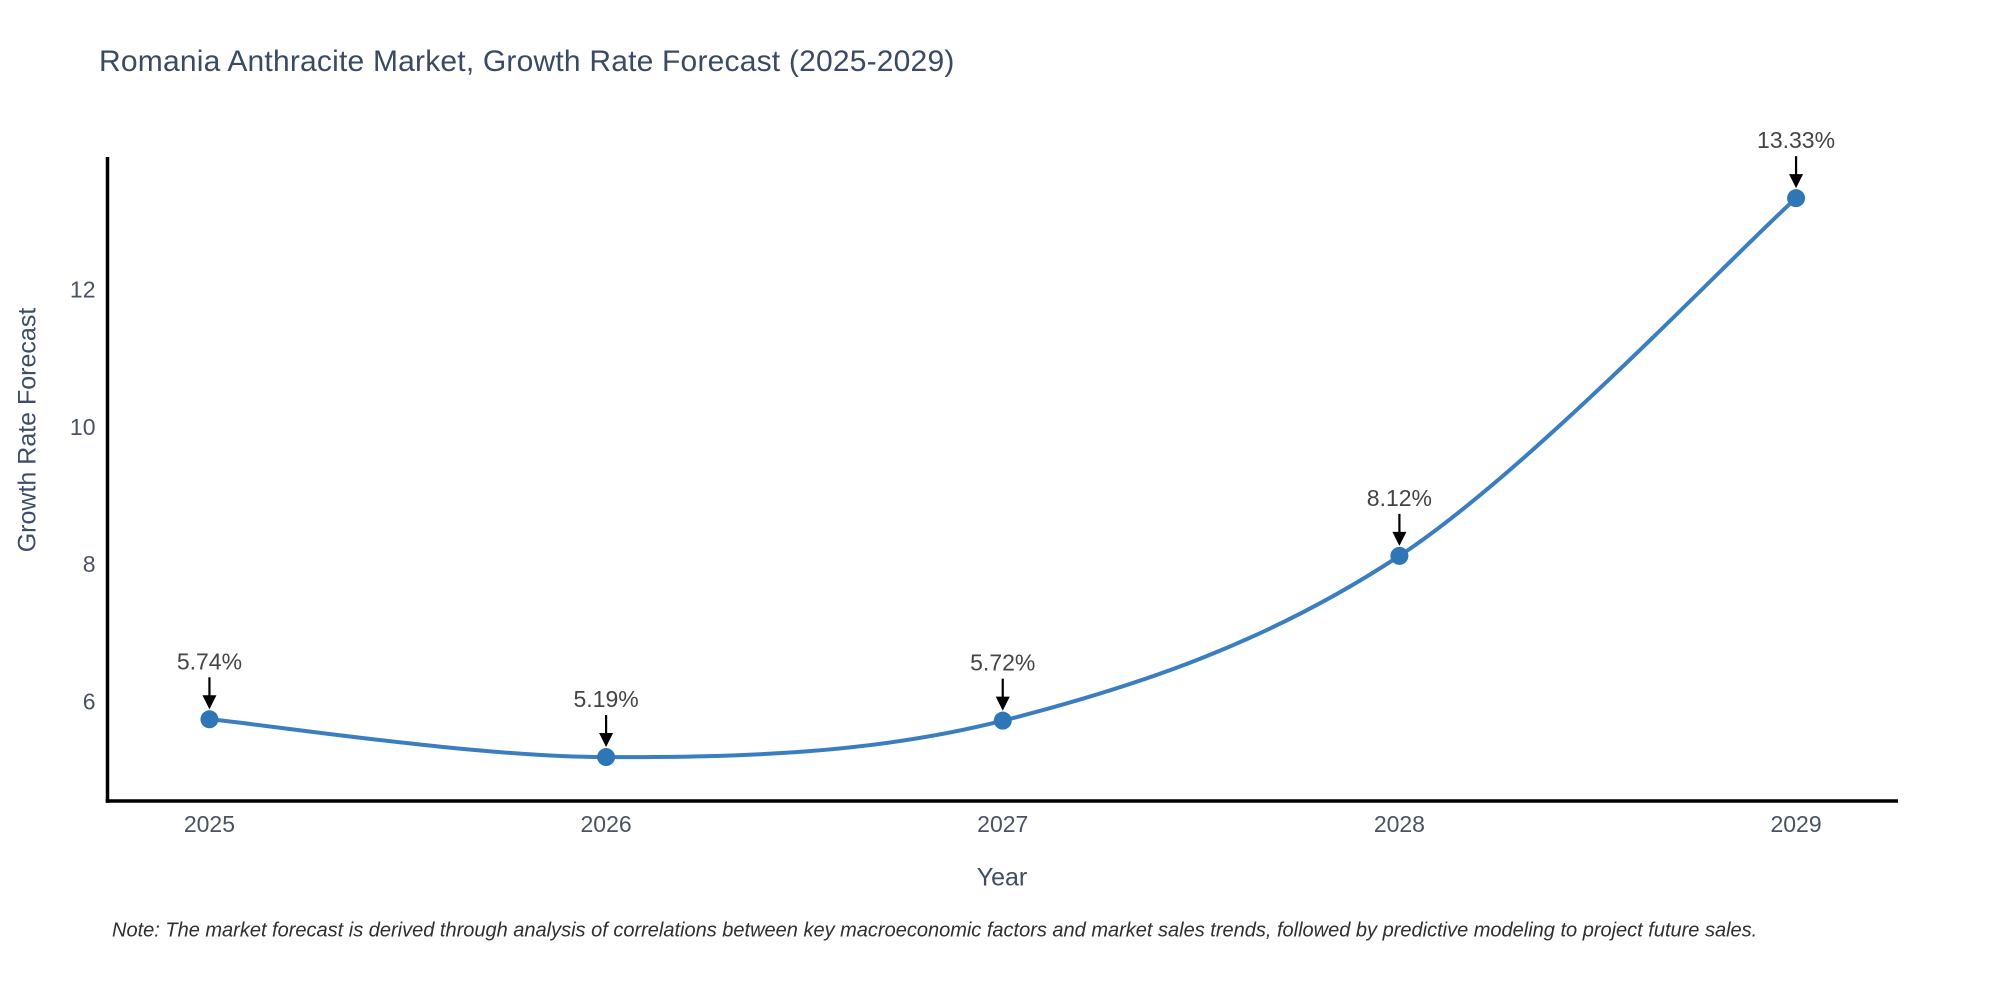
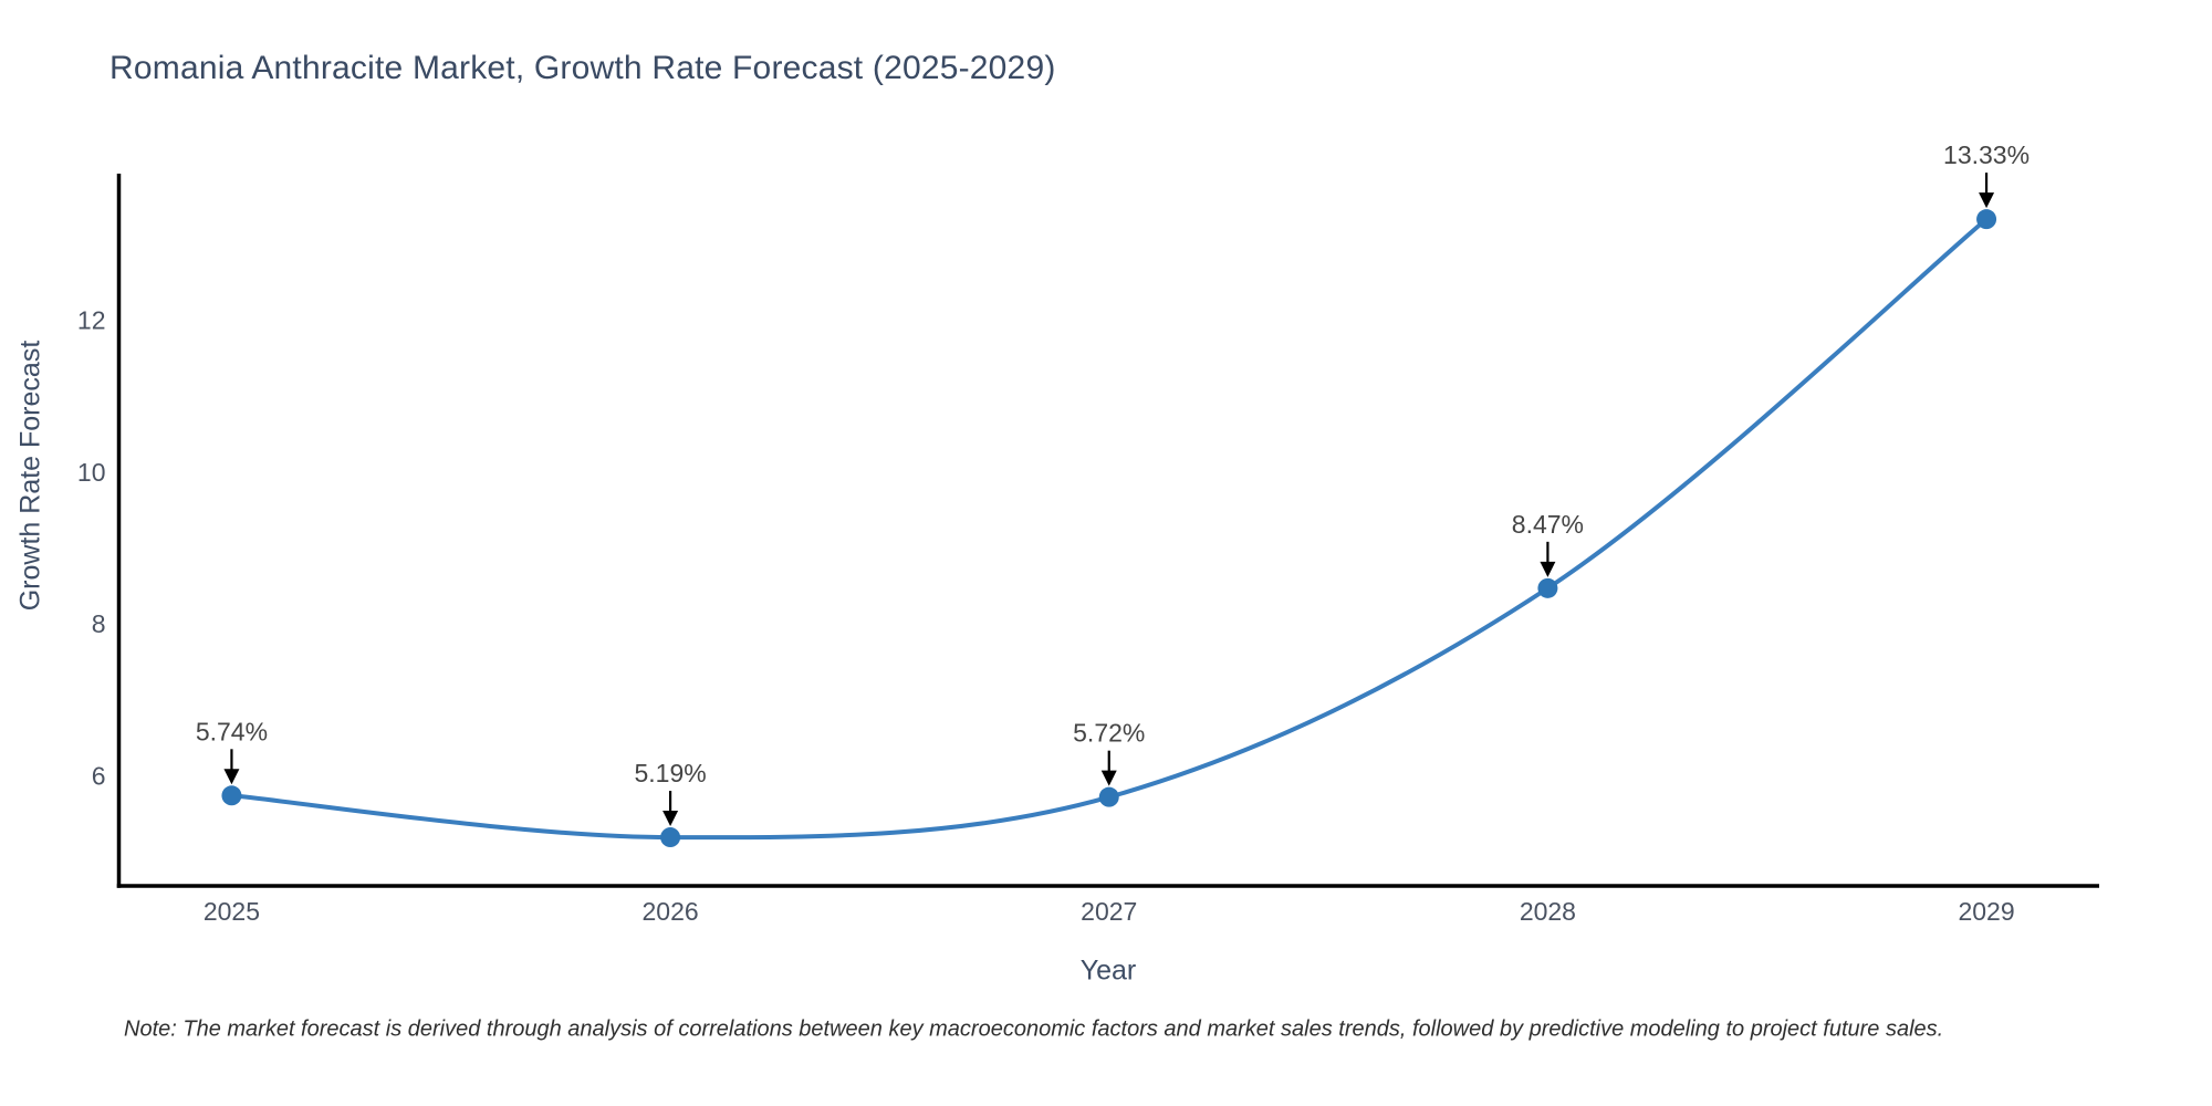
2028: 8.12% -> 8.47%
